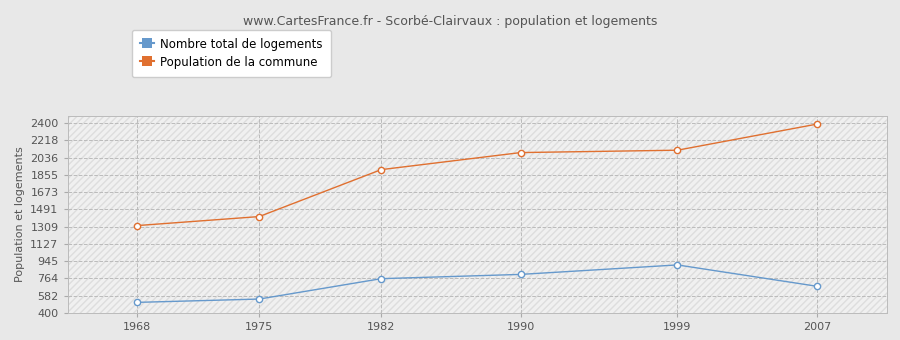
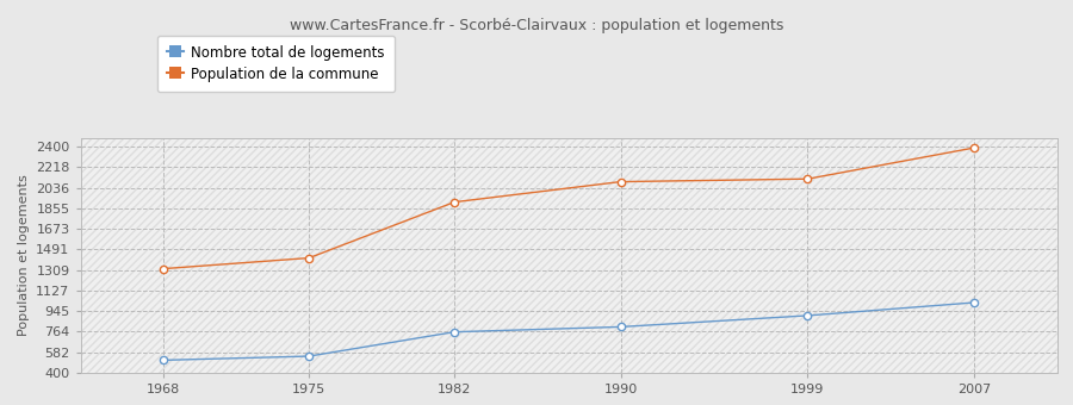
Nombre total de logements/2007: 680 -> 1020
